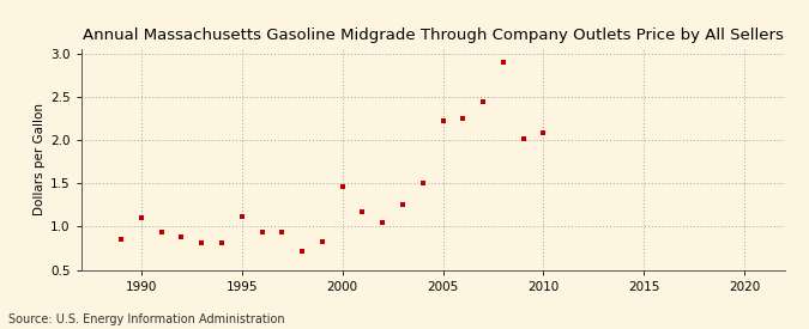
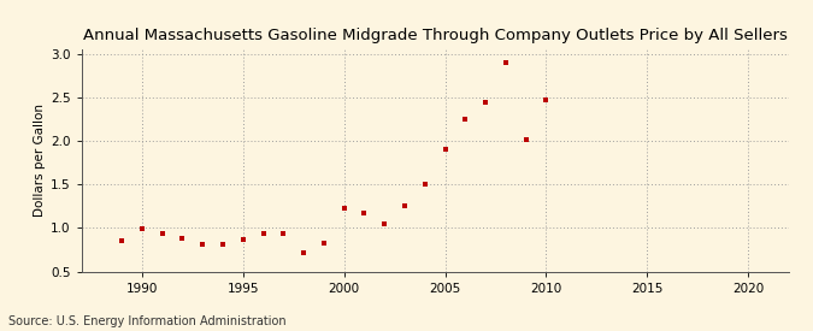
1990: 1.10 -> 0.99
1995: 1.12 -> 0.87
2000: 1.46 -> 1.22
2005: 2.22 -> 1.91
2010: 2.08 -> 2.47
